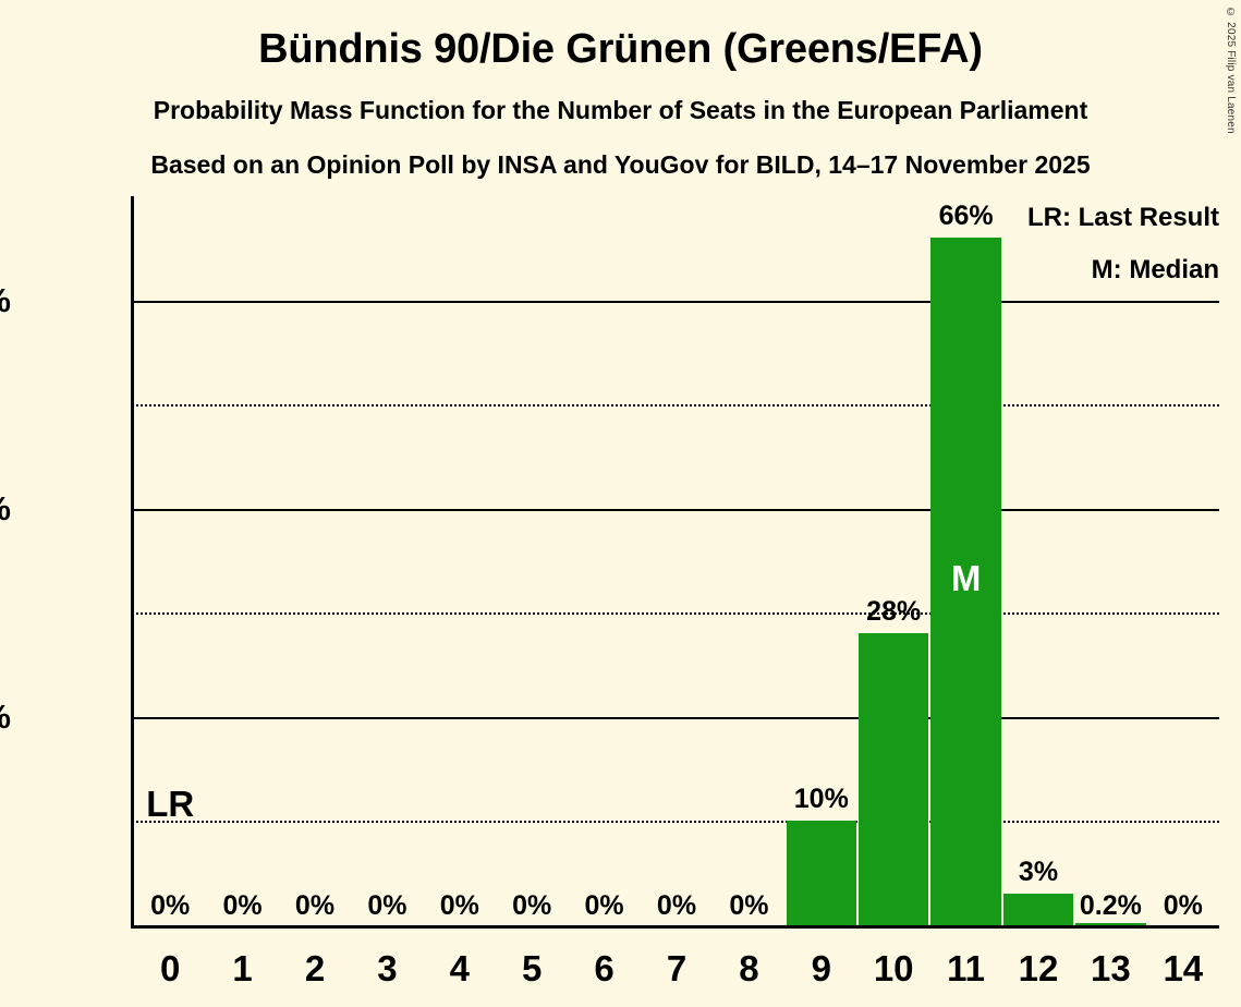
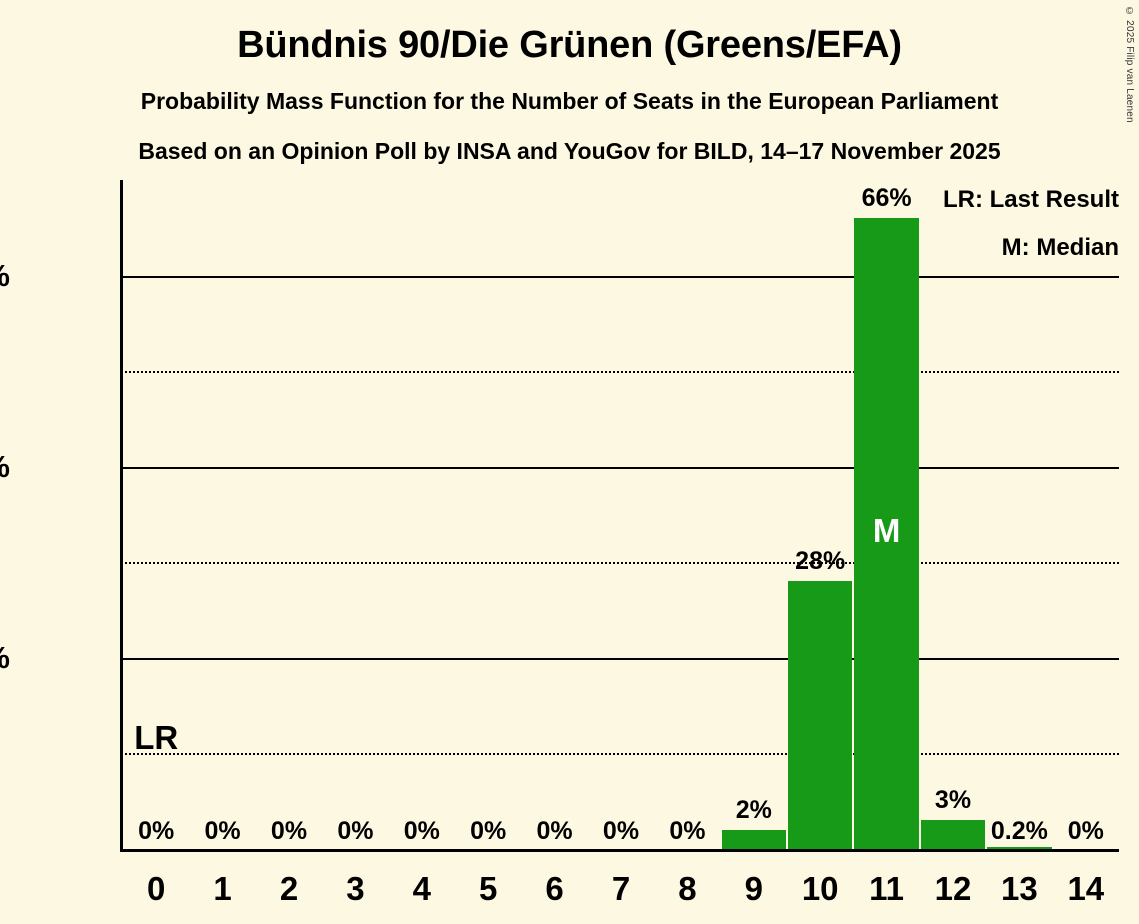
9: 10% -> 2%
